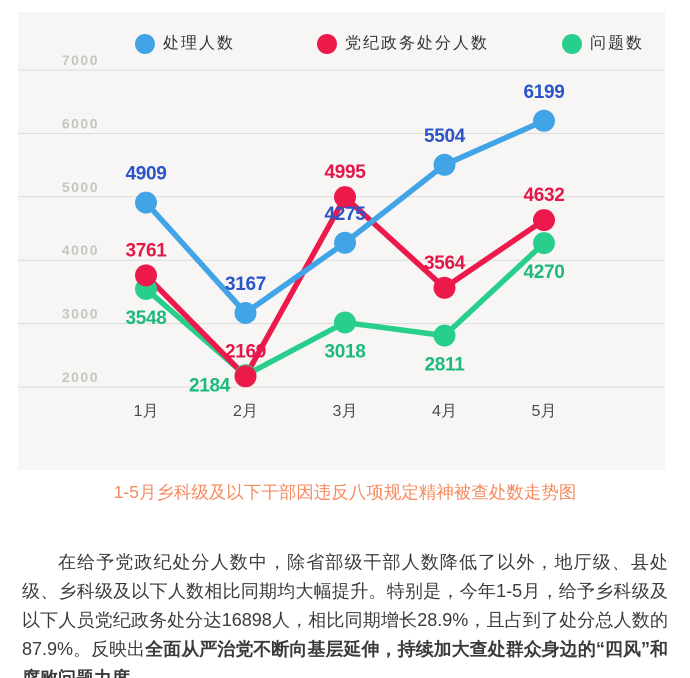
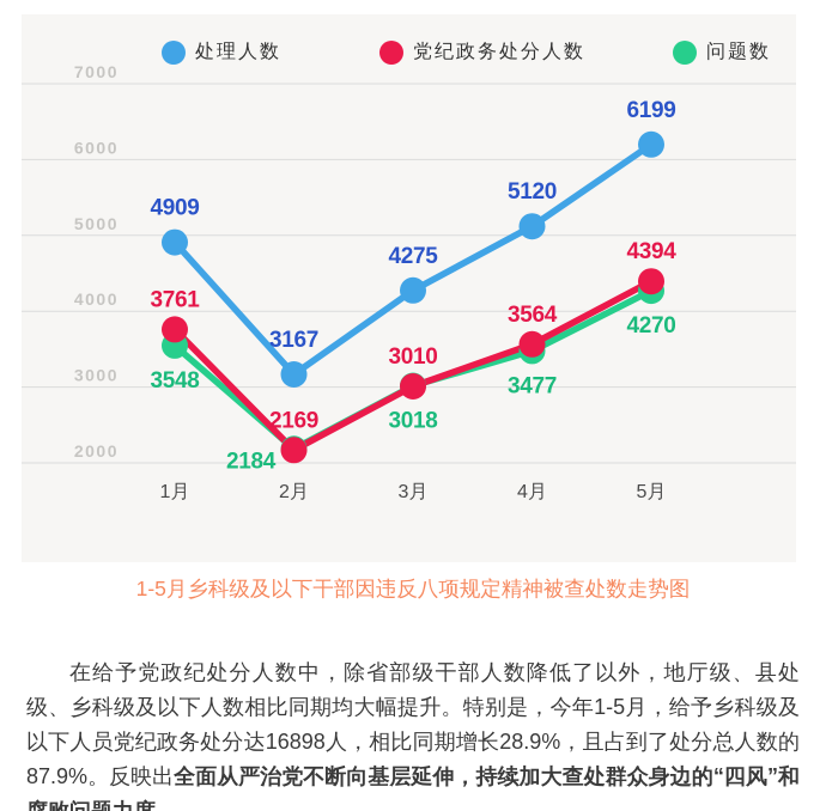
党纪政务处分人数/3月: 4995 -> 3010
处理人数/4月: 5504 -> 5120
问题数/4月: 2811 -> 3477
党纪政务处分人数/5月: 4632 -> 4394
